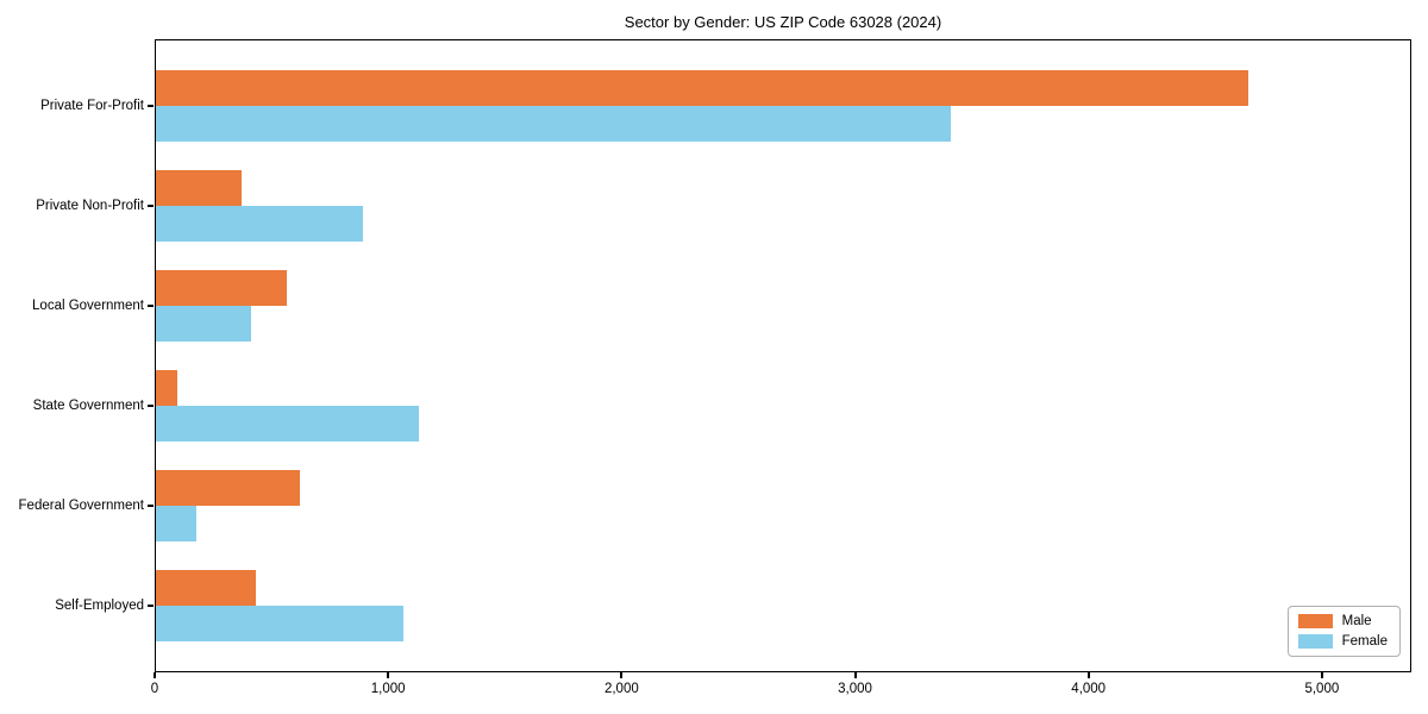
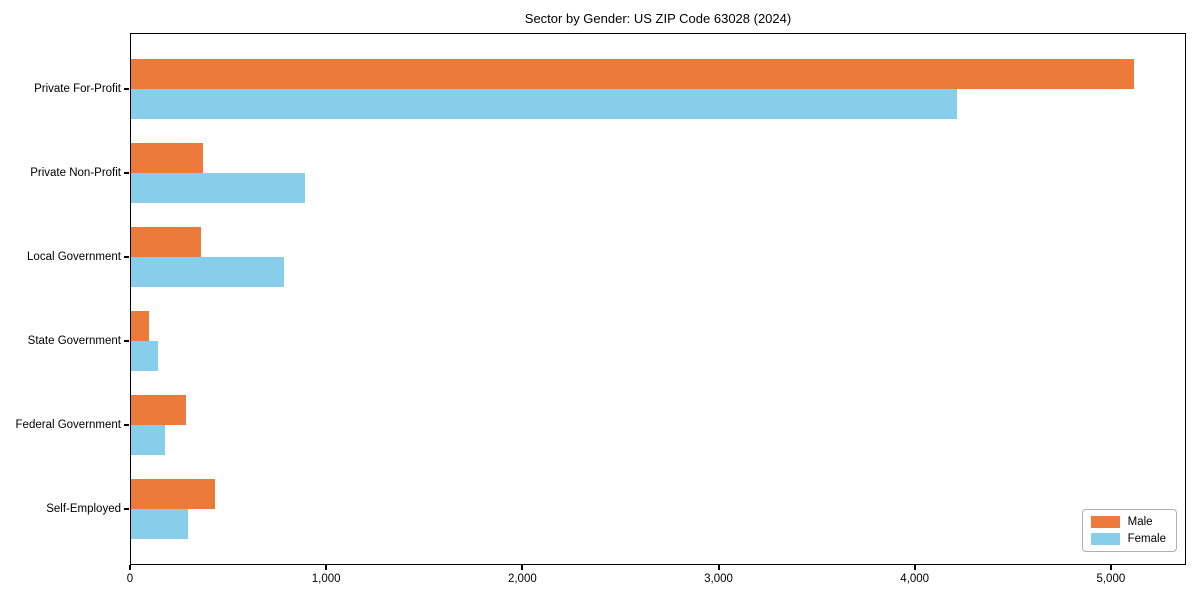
Male/Private For-Profit: 4690 -> 5120
Female/Private For-Profit: 3410 -> 4220
Male/Local Government: 560 -> 360
Female/Local Government: 410 -> 780
Female/State Government: 1130 -> 140
Male/Federal Government: 620 -> 280
Female/Self-Employed: 1060 -> 290
